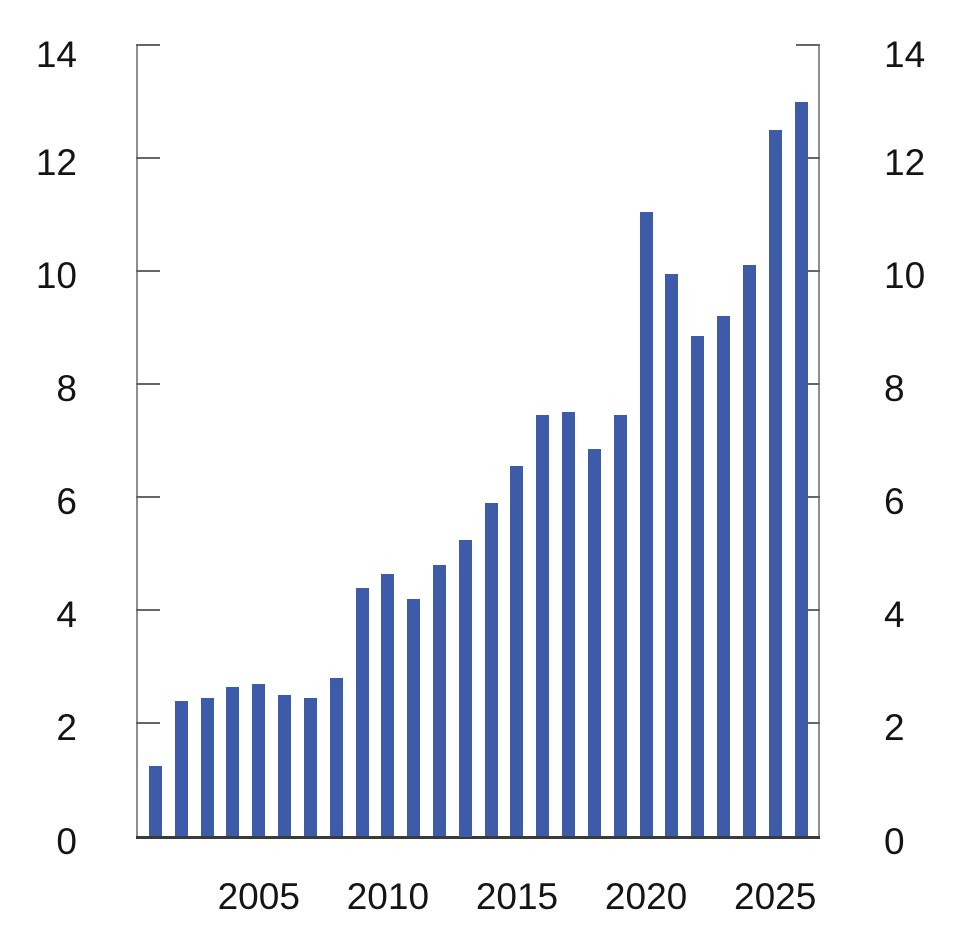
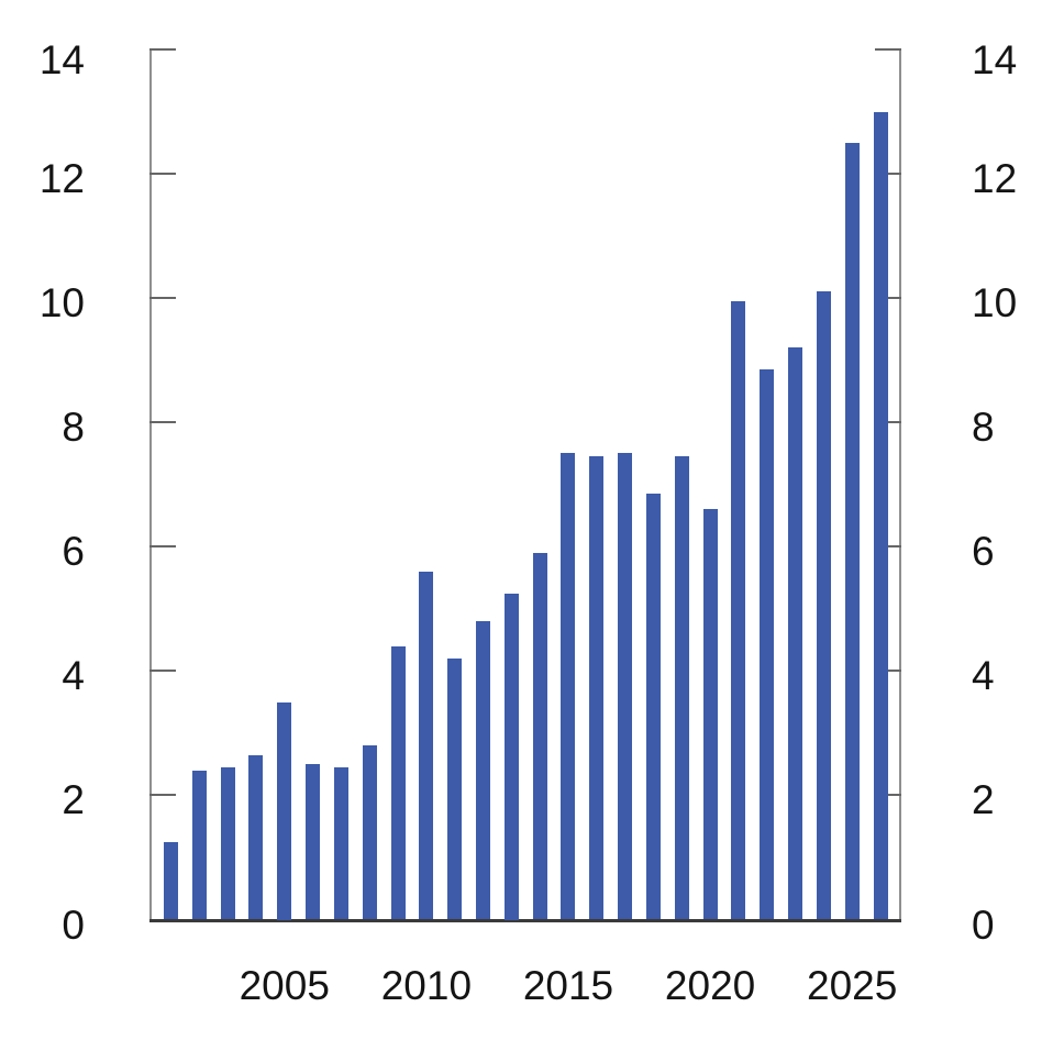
2005: 2.7 -> 3.5
2010: 4.7 -> 5.6
2015: 6.5 -> 7.5
2020: 11.1 -> 6.6
